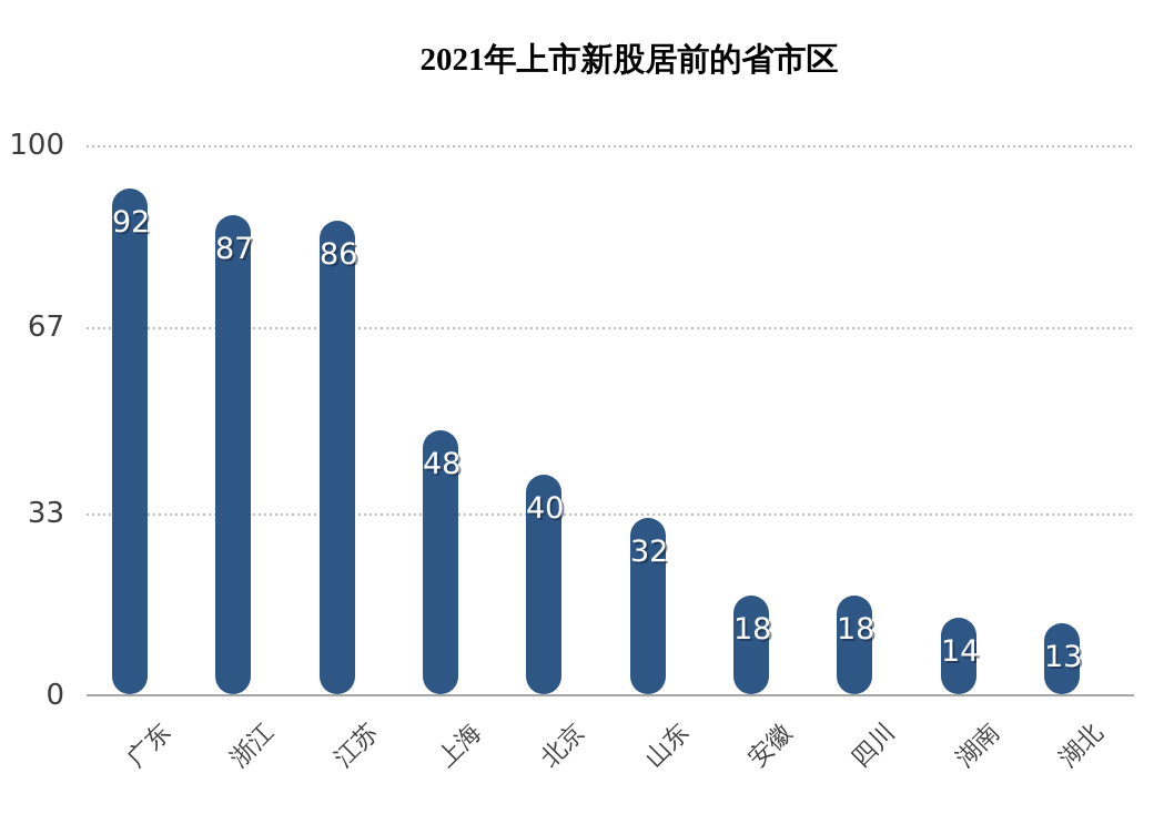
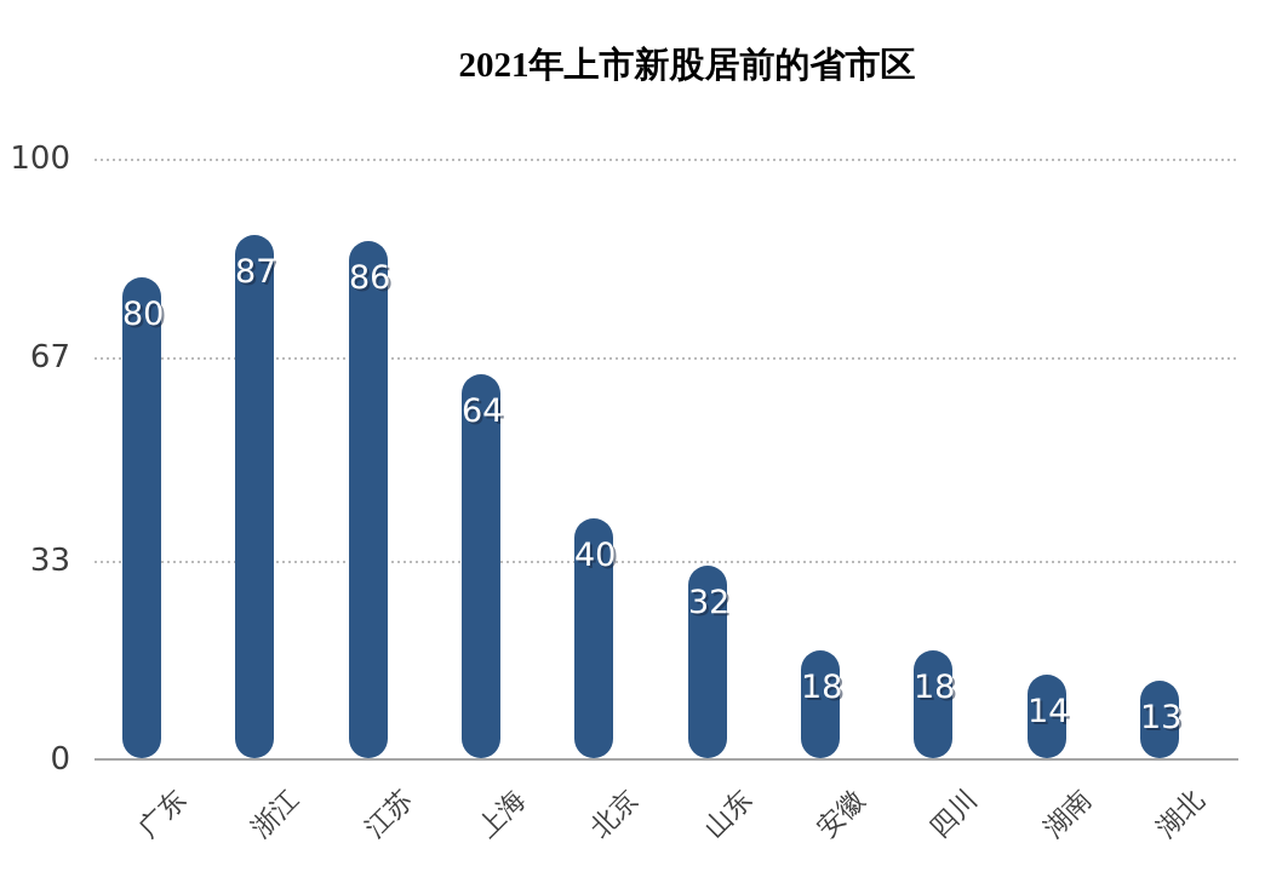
广东: 92 -> 80
上海: 48 -> 64
